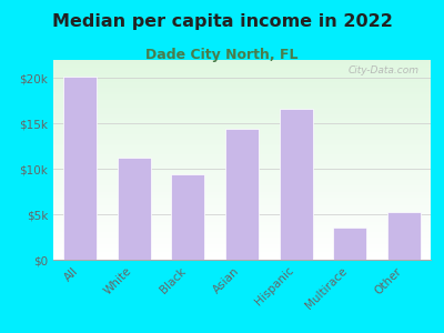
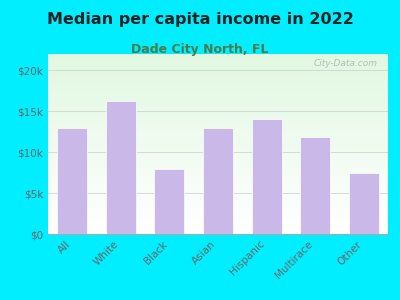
All: $20.2k -> $13.0k
White: $11.2k -> $16.2k
Black: $9.4k -> $8.0k
Asian: $14.4k -> $13.0k
Hispanic: $16.6k -> $14.0k
Multirace: $3.6k -> $11.8k
Other: $5.2k -> $7.5k
